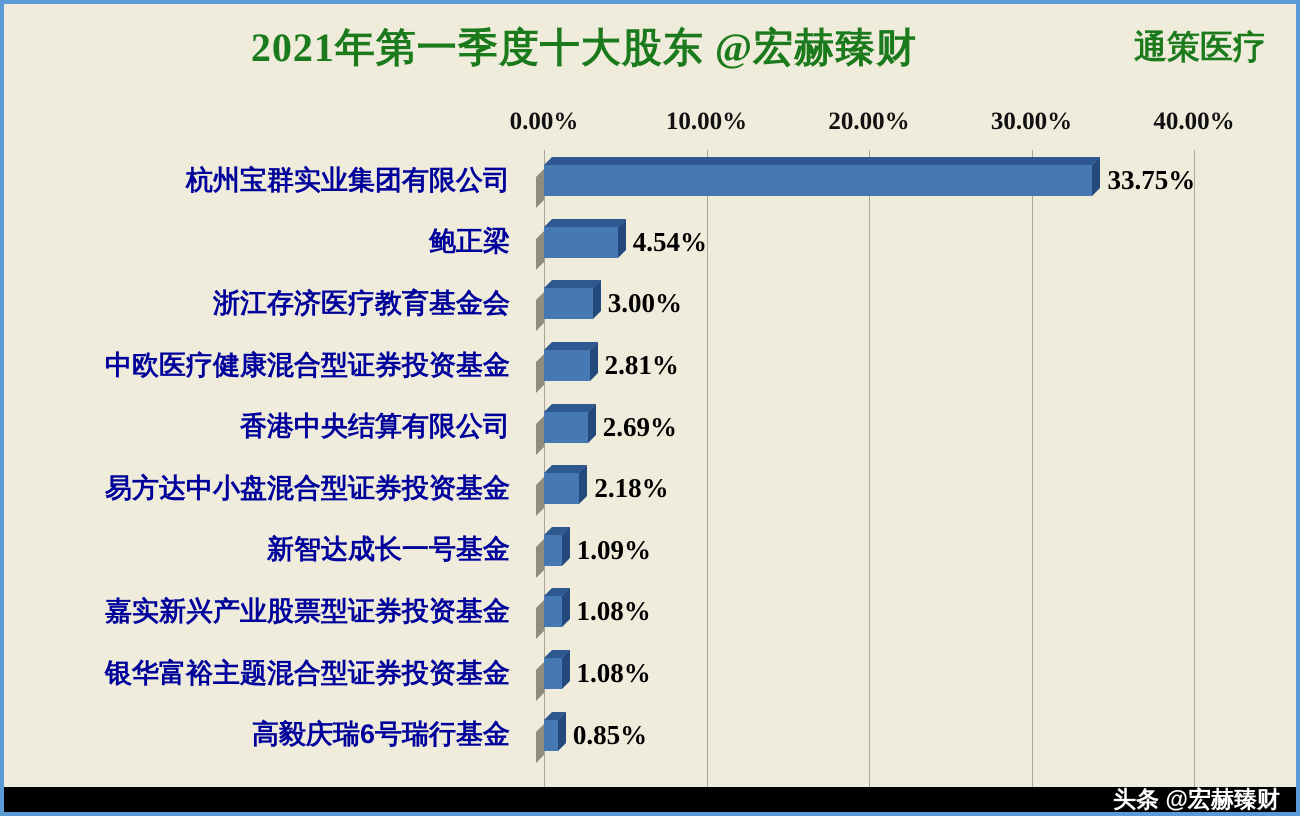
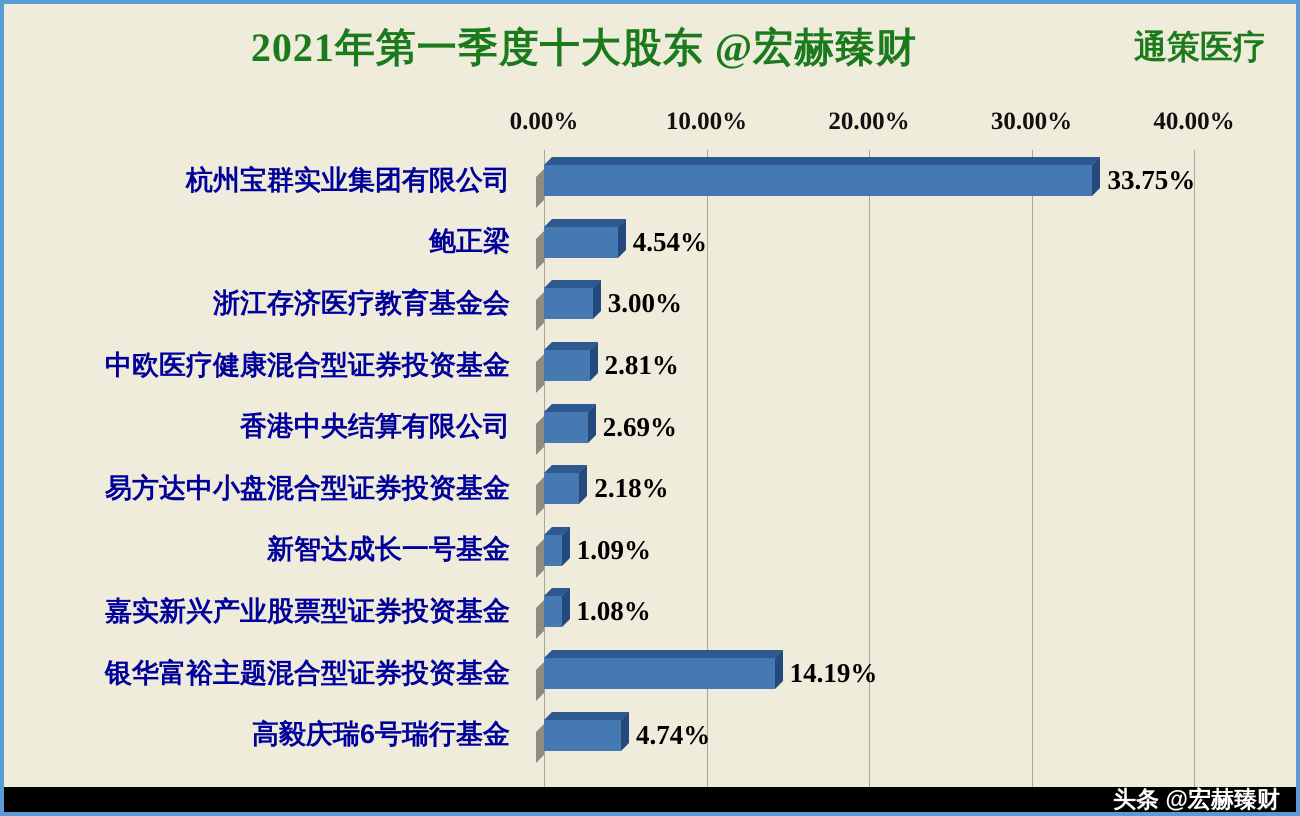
银华富裕主题混合型证券投资基金: 1.08% -> 14.19%
高毅庆瑞6号瑞行基金: 0.85% -> 4.74%
